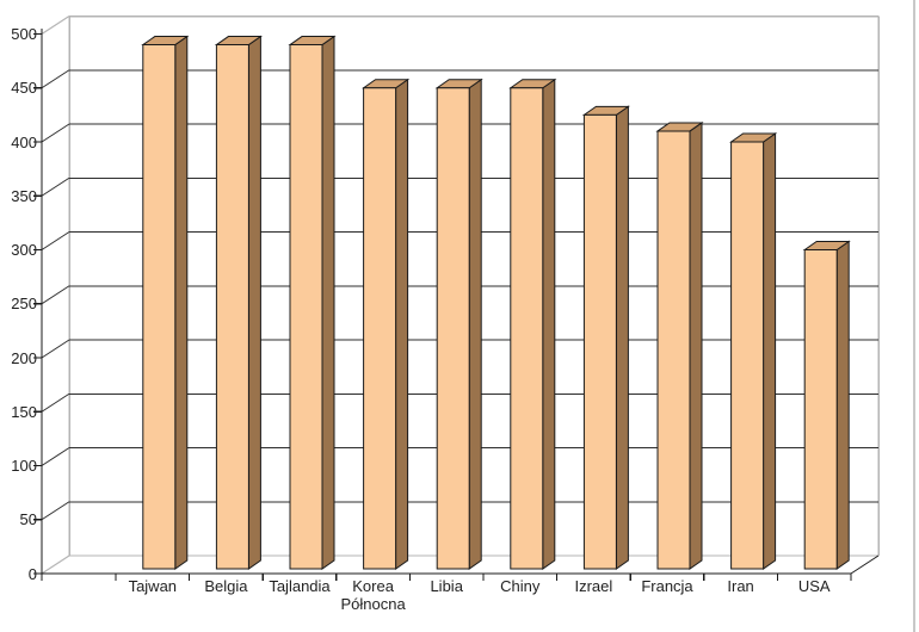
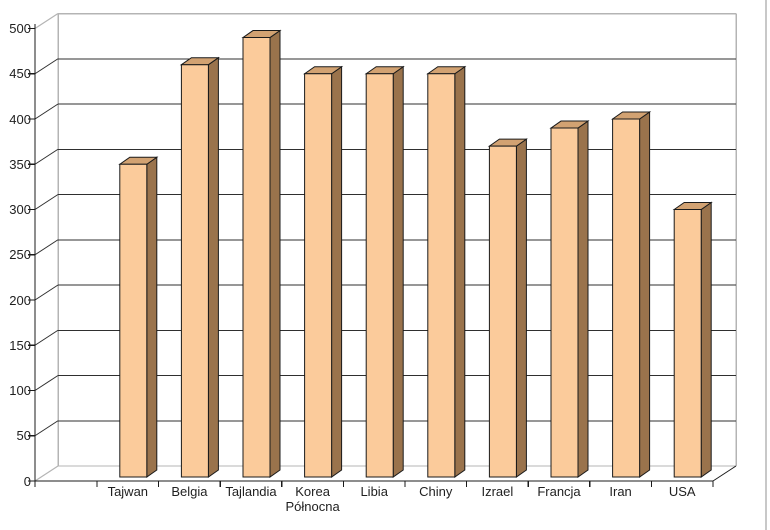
Tajwan: 490 -> 350
Belgia: 490 -> 460
Izrael: 420 -> 370
Francja: 410 -> 390
